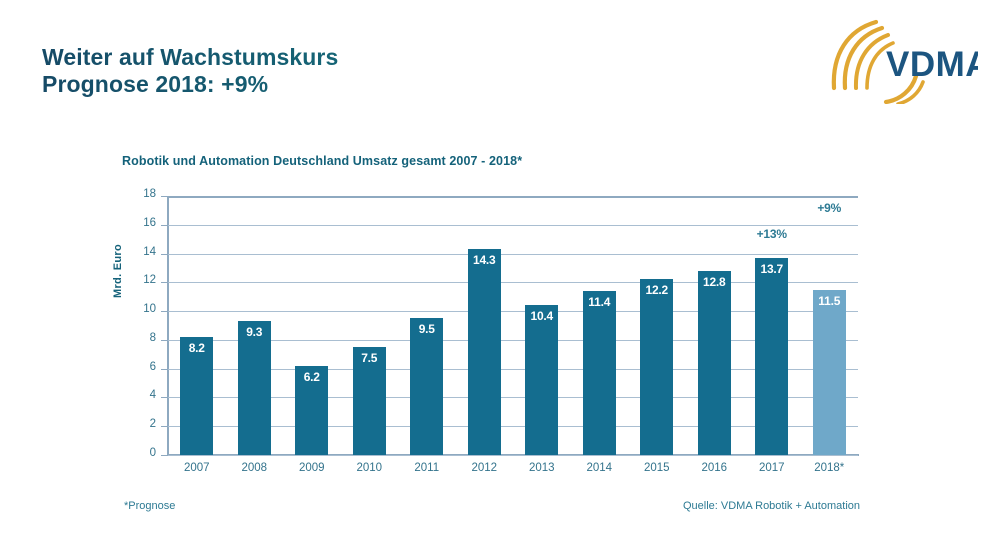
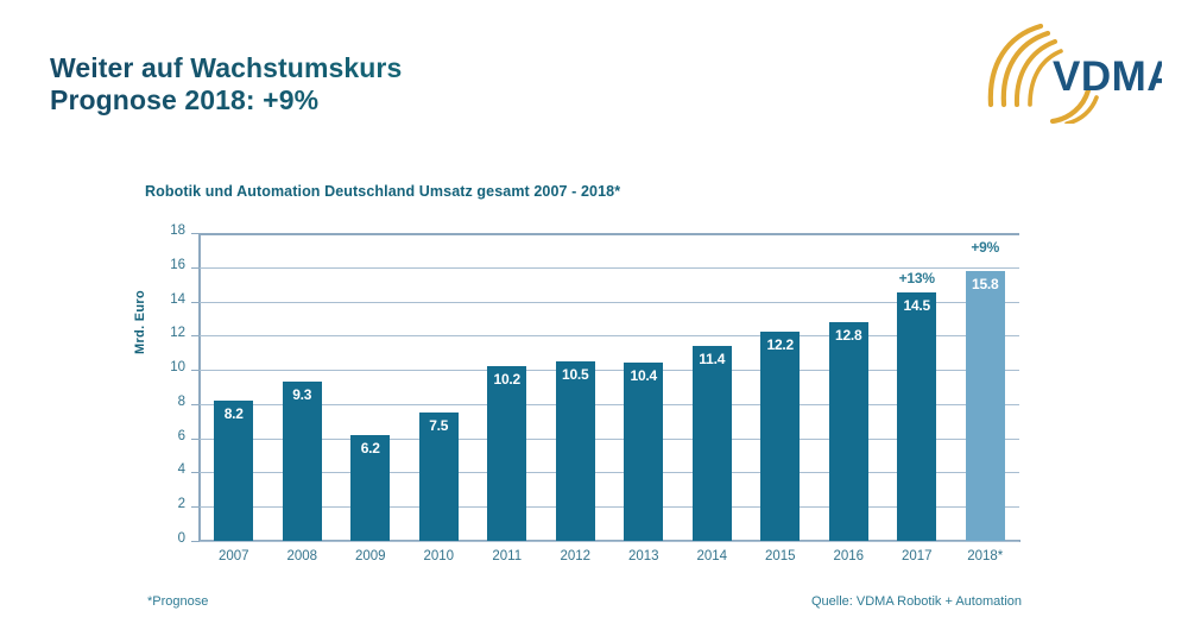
2011: 9.5 -> 10.2
2012: 14.3 -> 10.5
2017: 13.7 -> 14.5
2018*: 11.5 -> 15.8
